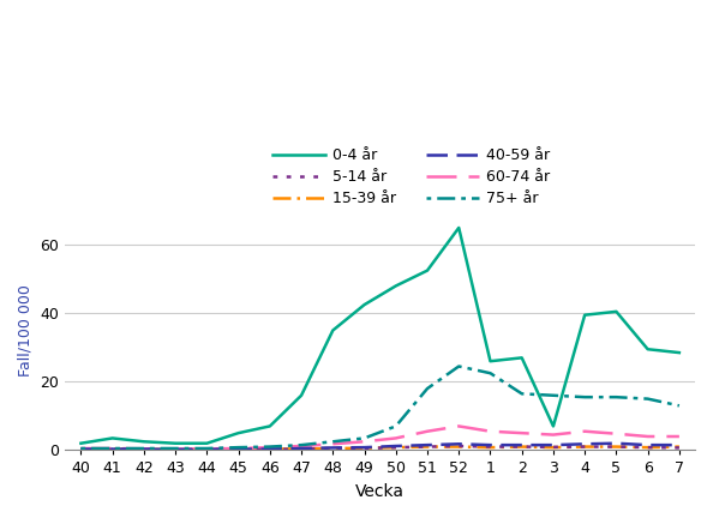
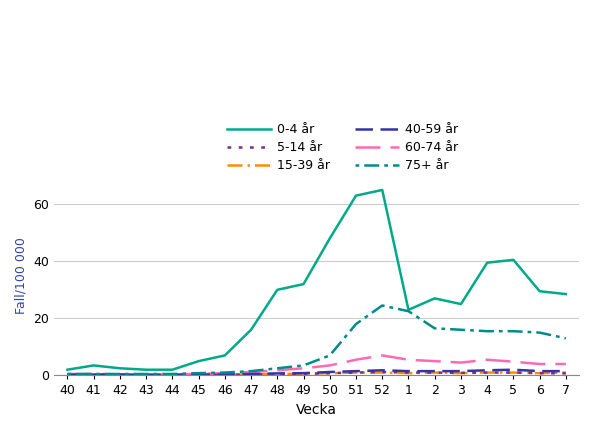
0-4 år/48: 35.0 -> 30.0
0-4 år/49: 42.5 -> 32.0
0-4 år/51: 52.5 -> 63.0
0-4 år/1: 26.0 -> 23.0
0-4 år/3: 7.0 -> 25.0
